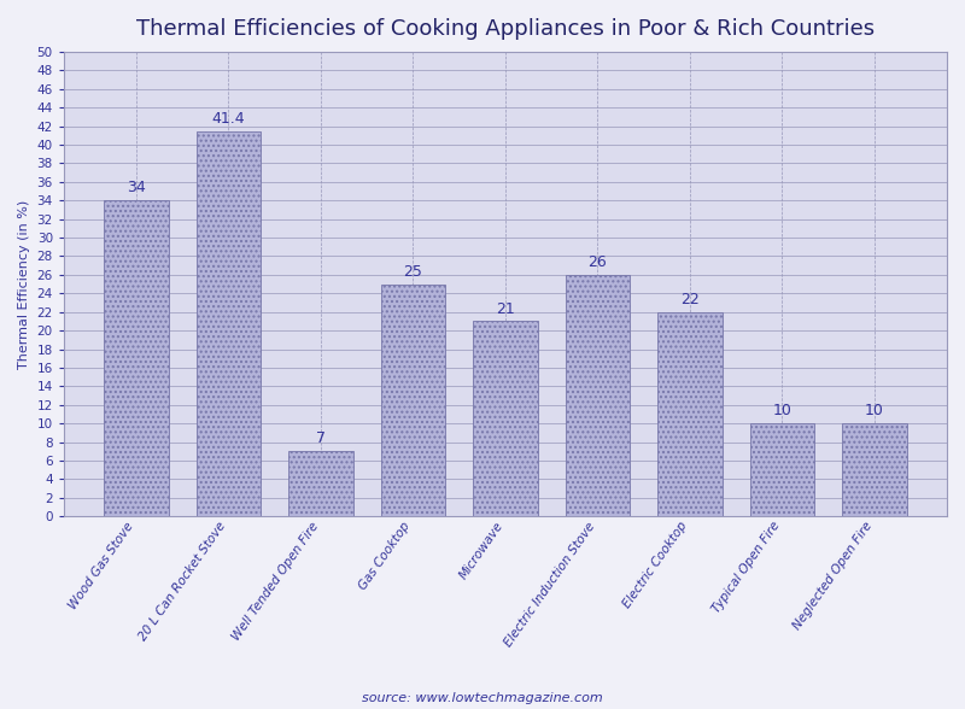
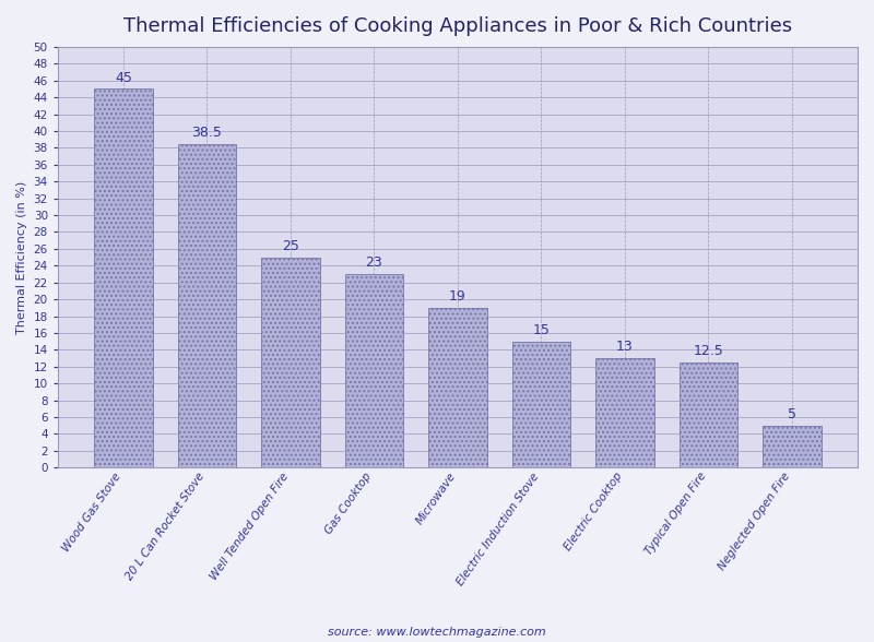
Wood Gas Stove: 34 -> 45
20 L Can Rocket Stove: 41.4 -> 38.5
Well Tended Open Fire: 7 -> 25
Gas Cooktop: 25 -> 23
Microwave: 21 -> 19
Electric Induction Stove: 26 -> 15
Electric Cooktop: 22 -> 13
Typical Open Fire: 10 -> 12.5
Neglected Open Fire: 10 -> 5
